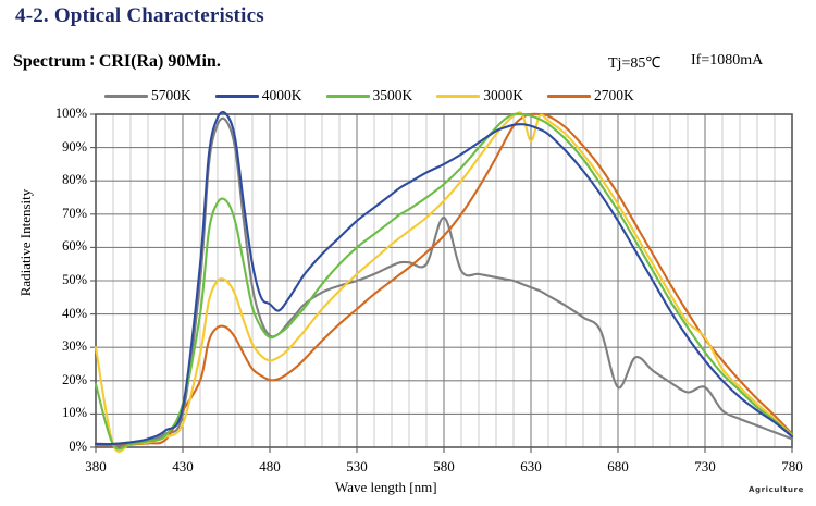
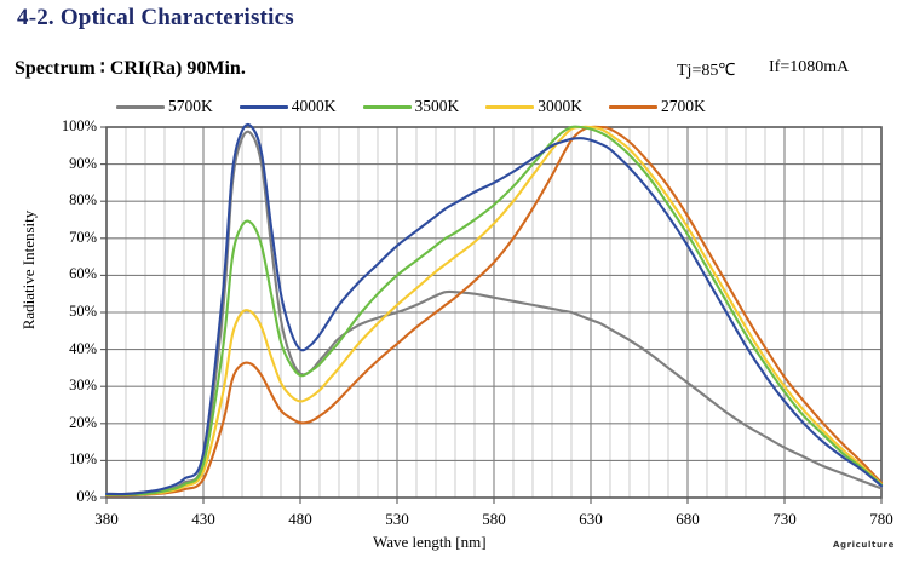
3500K/380: 19% -> 1%
3000K/380: 30% -> 1%
3500K/430: 13% -> 9%
2700K/430: 11% -> 5%
4000K/480: 43% -> 40%
5700K/580: 69% -> 54%
3000K/630: 92% -> 100%
5700K/680: 18% -> 31%
5700K/730: 18% -> 14%
3000K/730: 33% -> 30%
